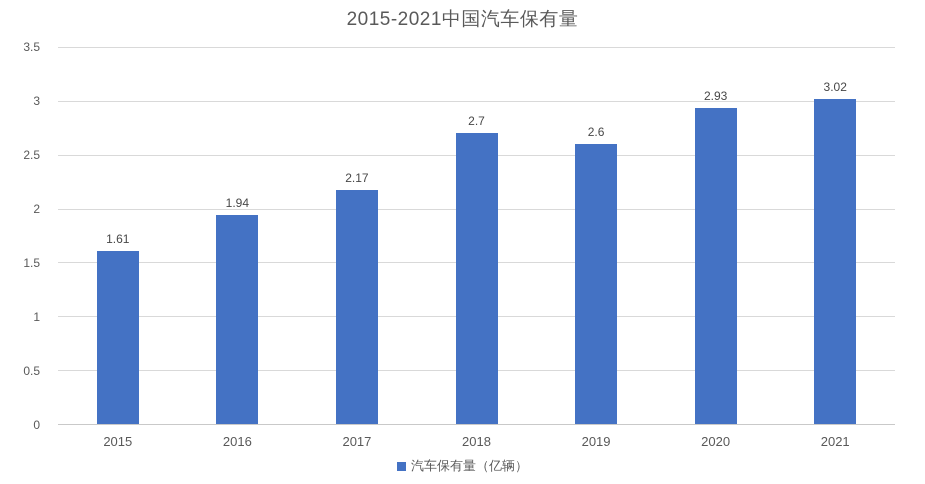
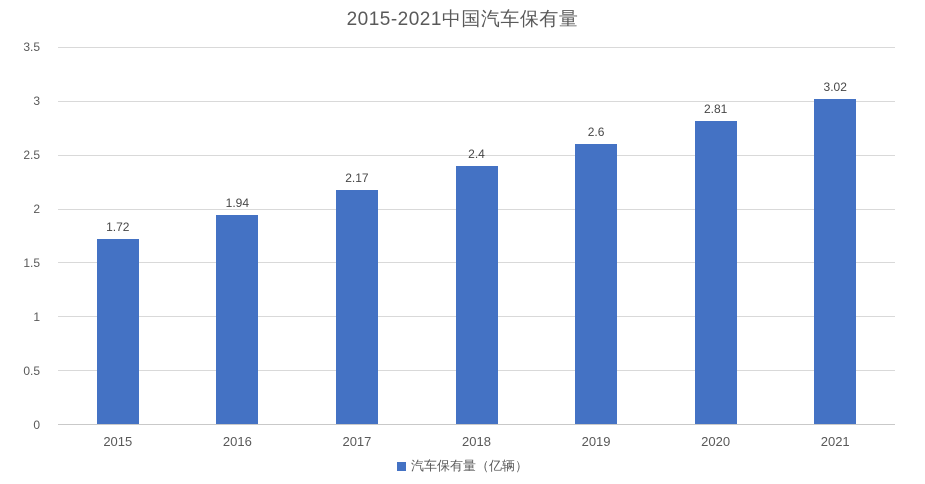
2015: 1.61 -> 1.72
2018: 2.7 -> 2.4
2020: 2.93 -> 2.81
